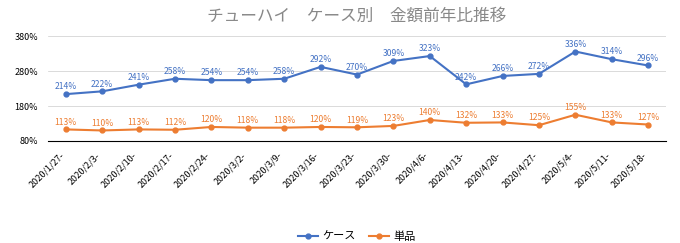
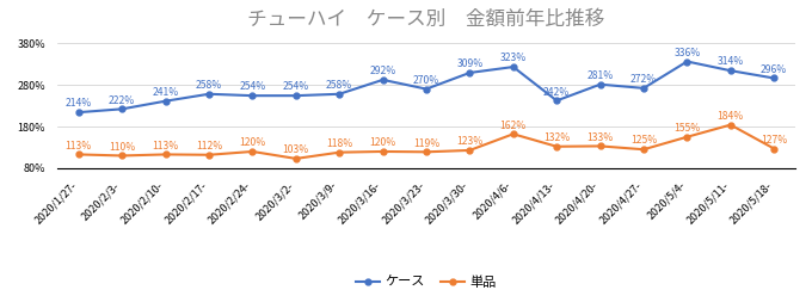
単品/2020/3/2-: 118% -> 103%
単品/2020/4/6-: 140% -> 162%
ケース/2020/4/20-: 266% -> 281%
単品/2020/5/11-: 133% -> 184%
